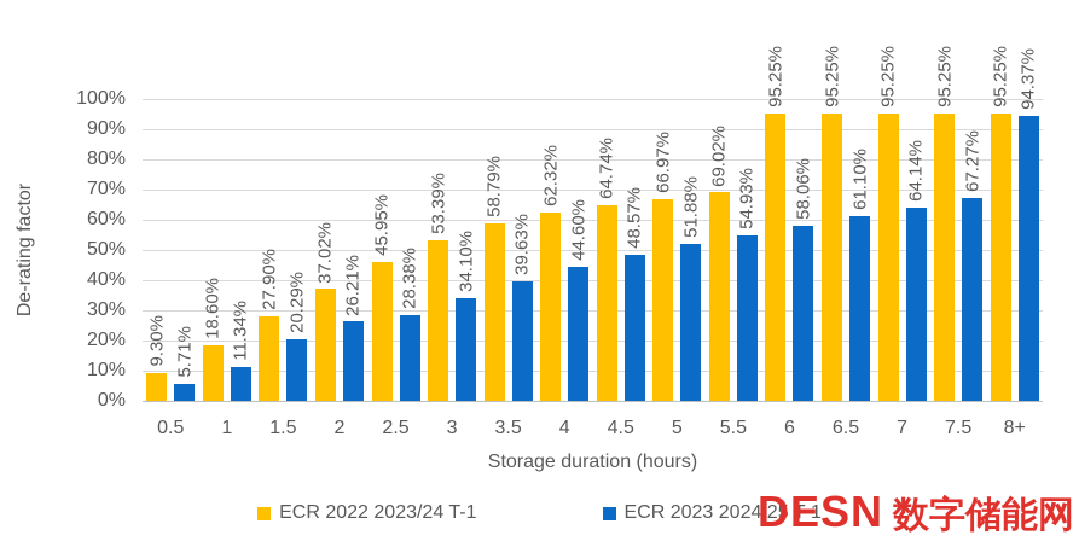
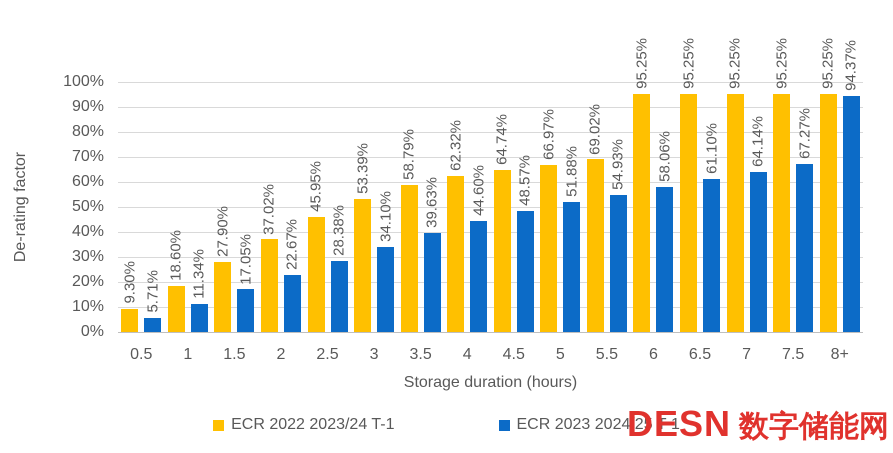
ECR 2023 2024/25 T-1/1.5: 20.29% -> 17.05%
ECR 2023 2024/25 T-1/2: 26.21% -> 22.67%
